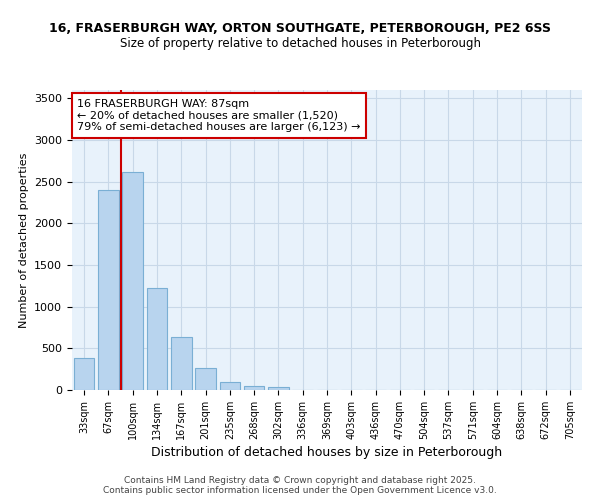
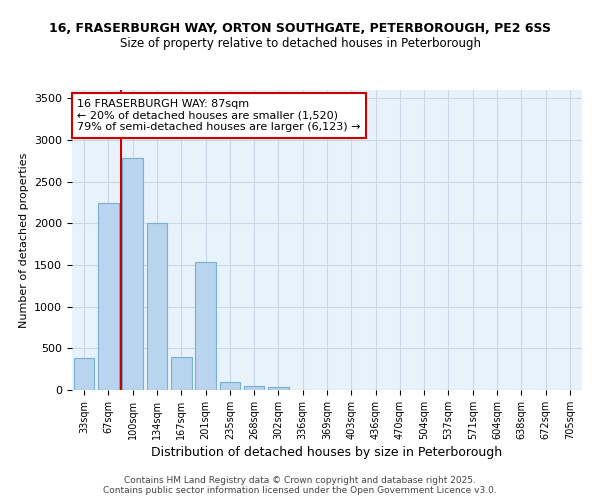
67sqm: 2400 -> 2240
100sqm: 2620 -> 2780
134sqm: 1230 -> 2000
167sqm: 640 -> 400
201sqm: 260 -> 1540
